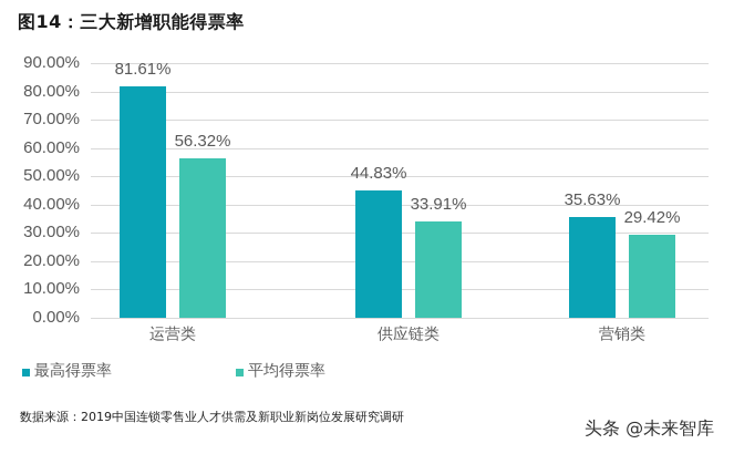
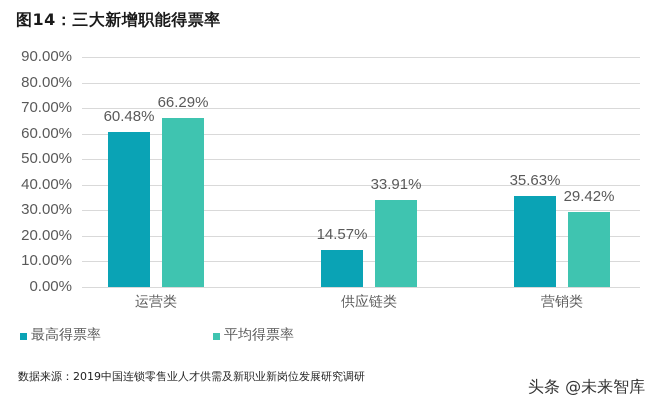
最高得票率/运营类: 81.61% -> 60.48%
平均得票率/运营类: 56.32% -> 66.29%
最高得票率/供应链类: 44.83% -> 14.57%
